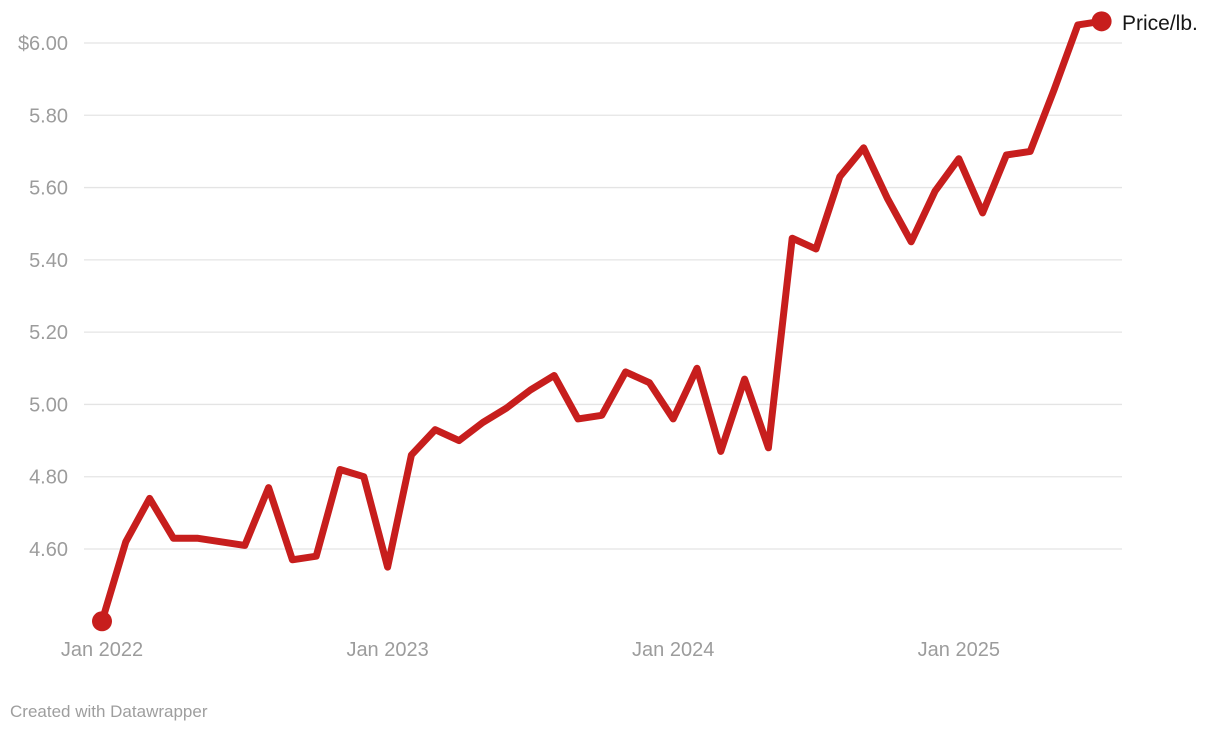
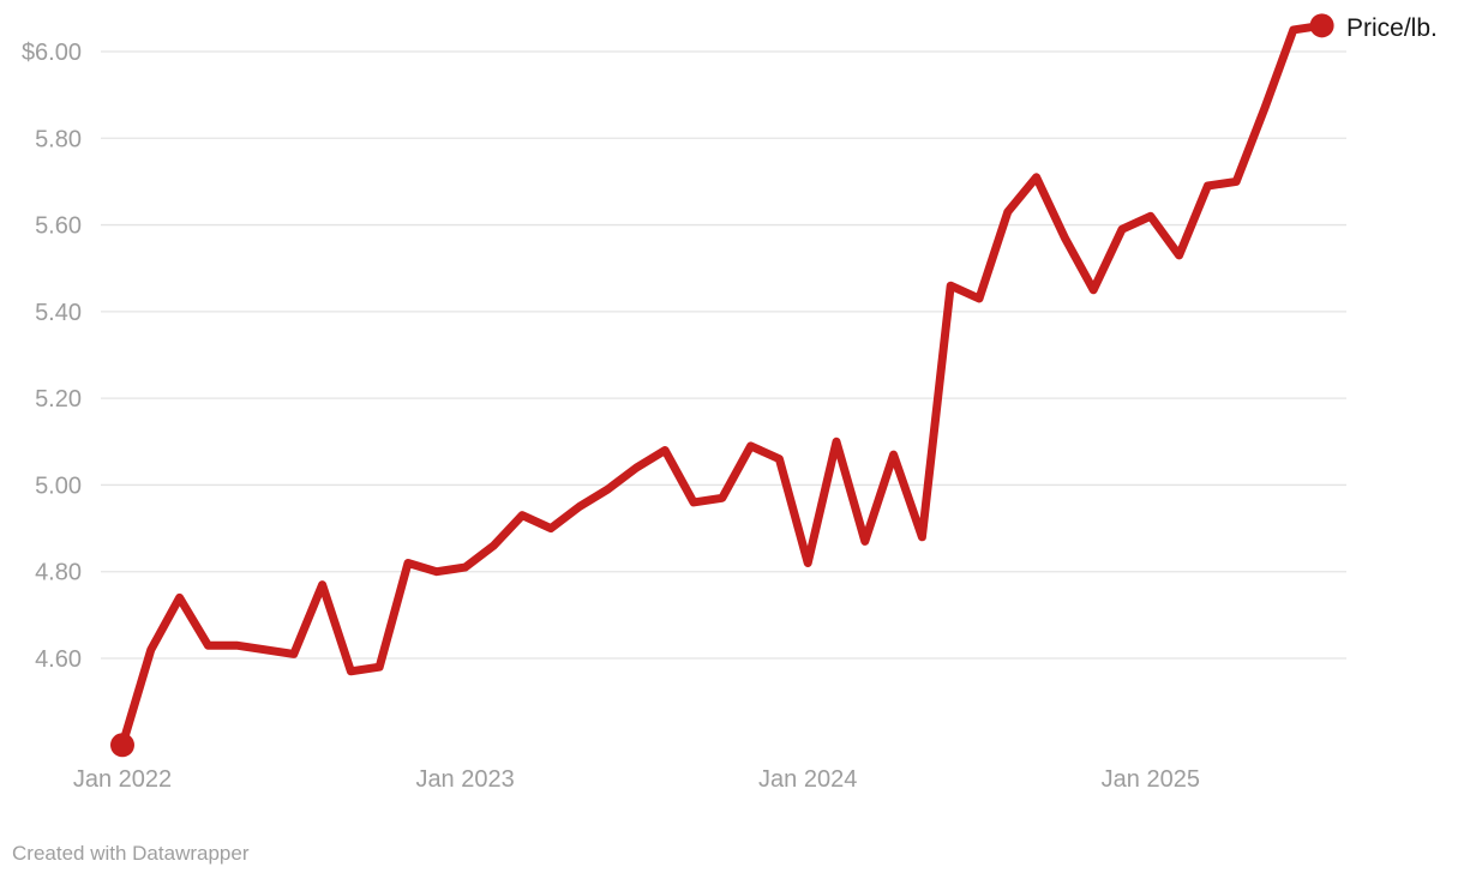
Jan 2023: $4.55 -> $4.81
Jan 2024: $4.96 -> $4.82
Jan 2025: $5.68 -> $5.62
